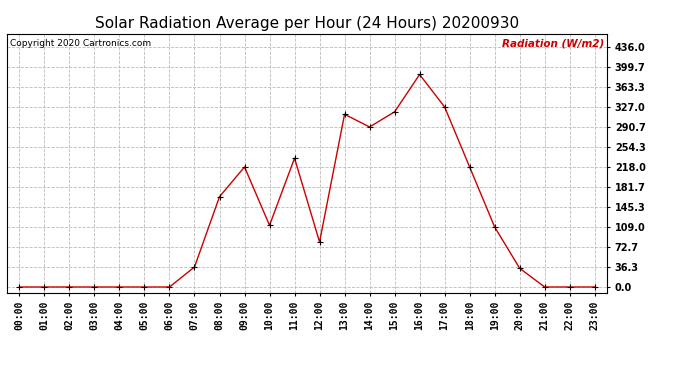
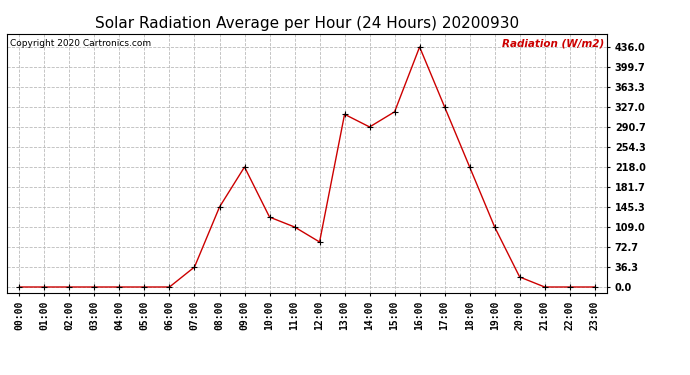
08:00: 164 -> 145
10:00: 112 -> 127
11:00: 234 -> 109
16:00: 386 -> 436
20:00: 34 -> 18
